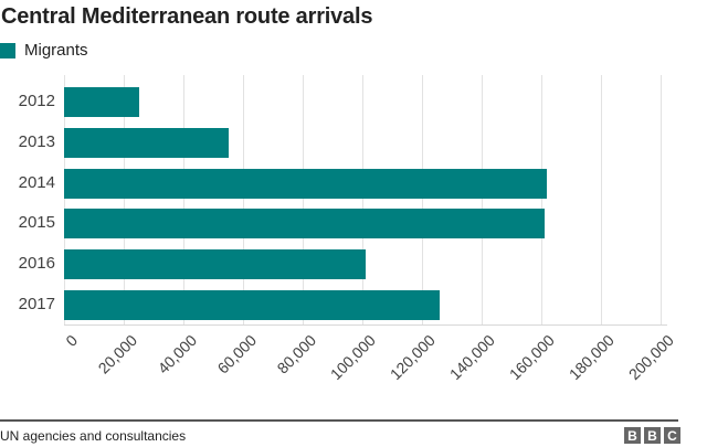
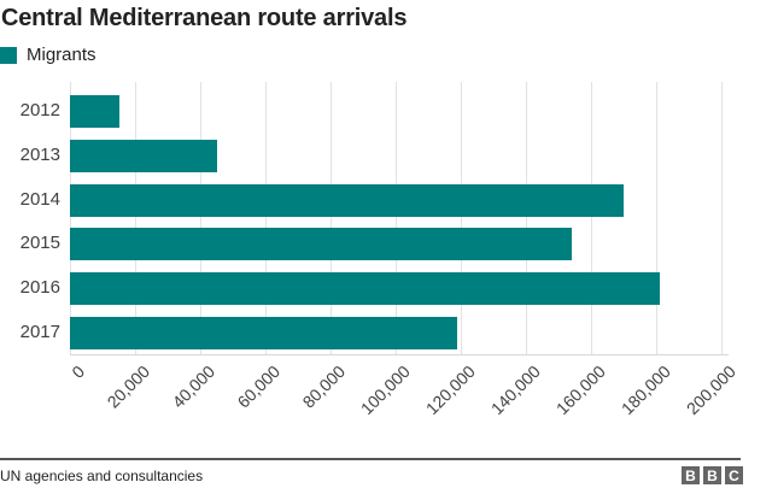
2012: 25000 -> 15000
2013: 55000 -> 45000
2014: 162000 -> 170000
2015: 161000 -> 154000
2016: 101000 -> 181000
2017: 126000 -> 119000
